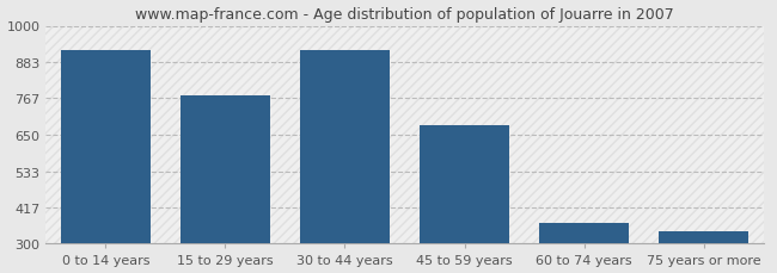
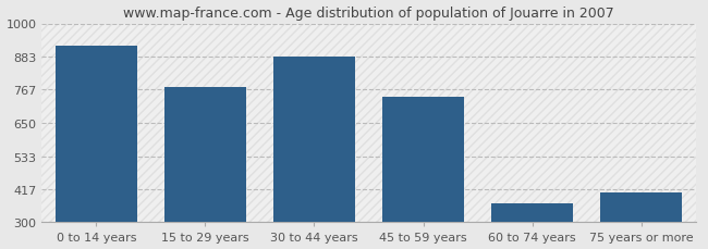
30 to 44 years: 922 -> 885
45 to 59 years: 680 -> 740
75 years or more: 340 -> 405
